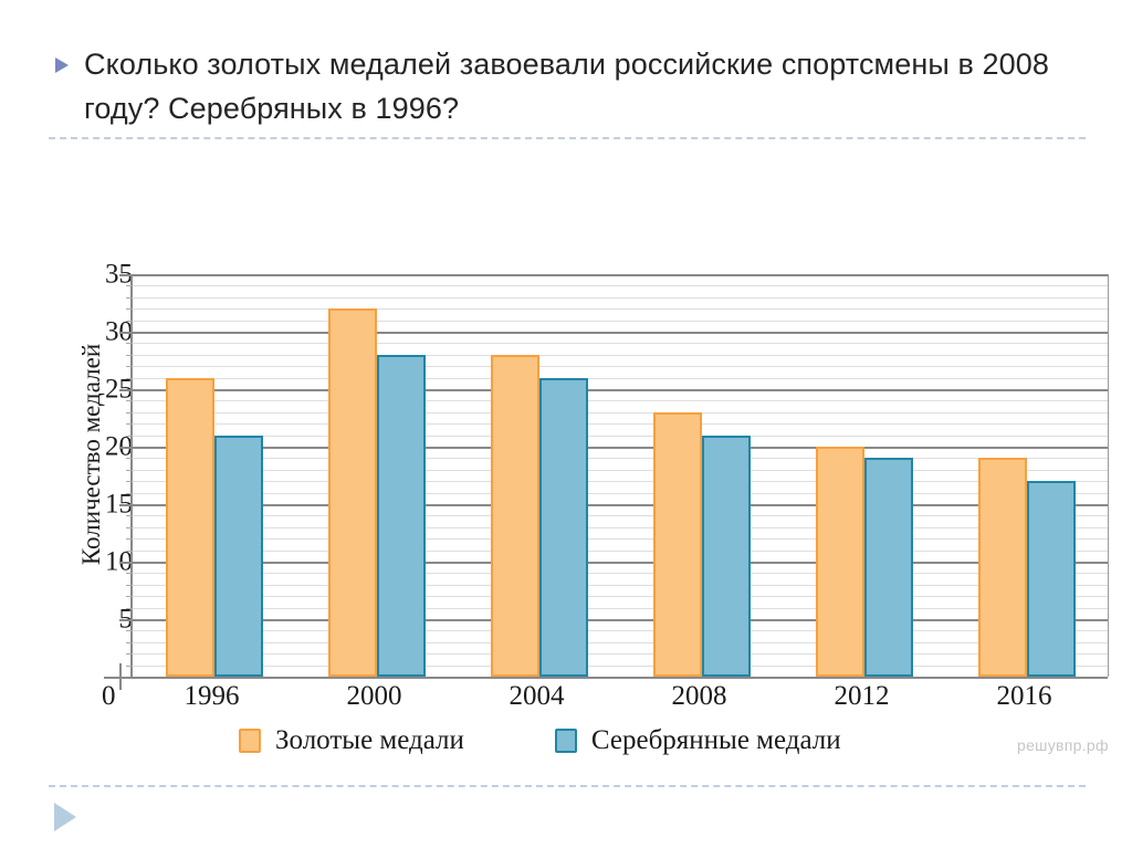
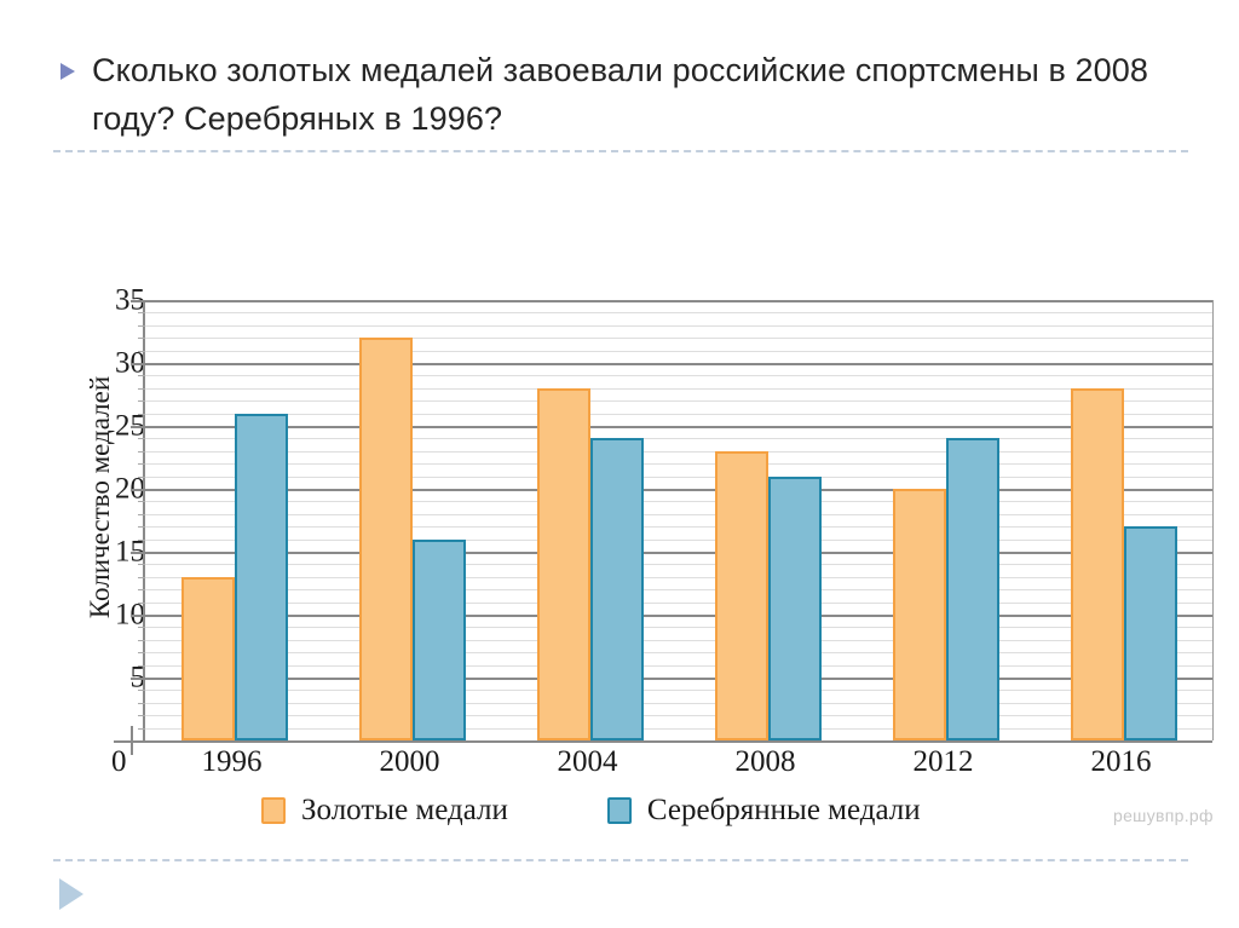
Золотые медали/1996: 26 -> 13
Серебрянные медали/1996: 21 -> 26
Серебрянные медали/2000: 28 -> 16
Серебрянные медали/2004: 26 -> 24
Серебрянные медали/2012: 19 -> 24
Золотые медали/2016: 19 -> 28
